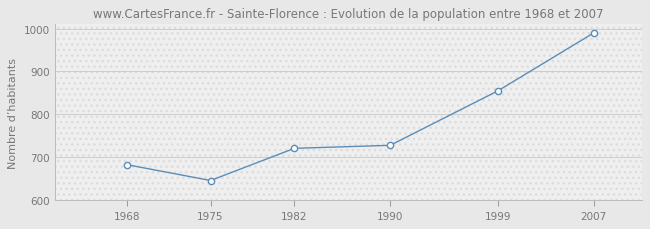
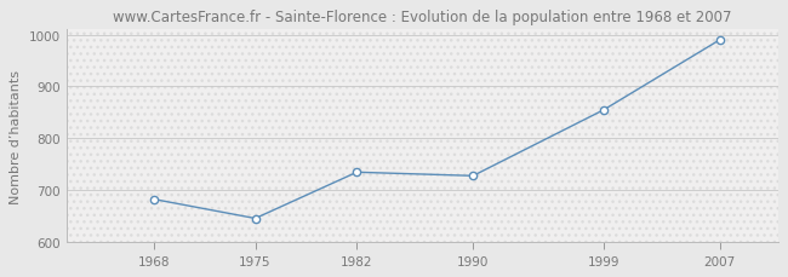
1982: 721 -> 735
